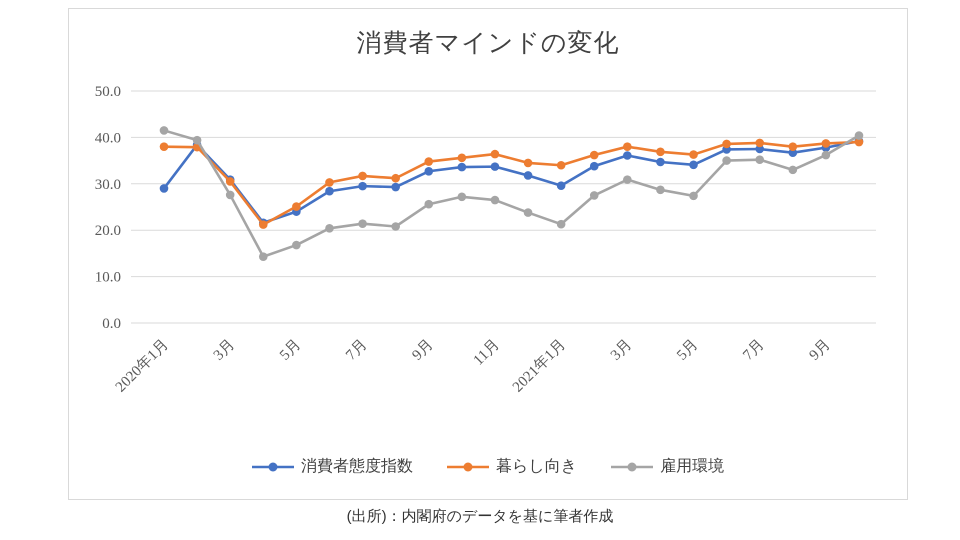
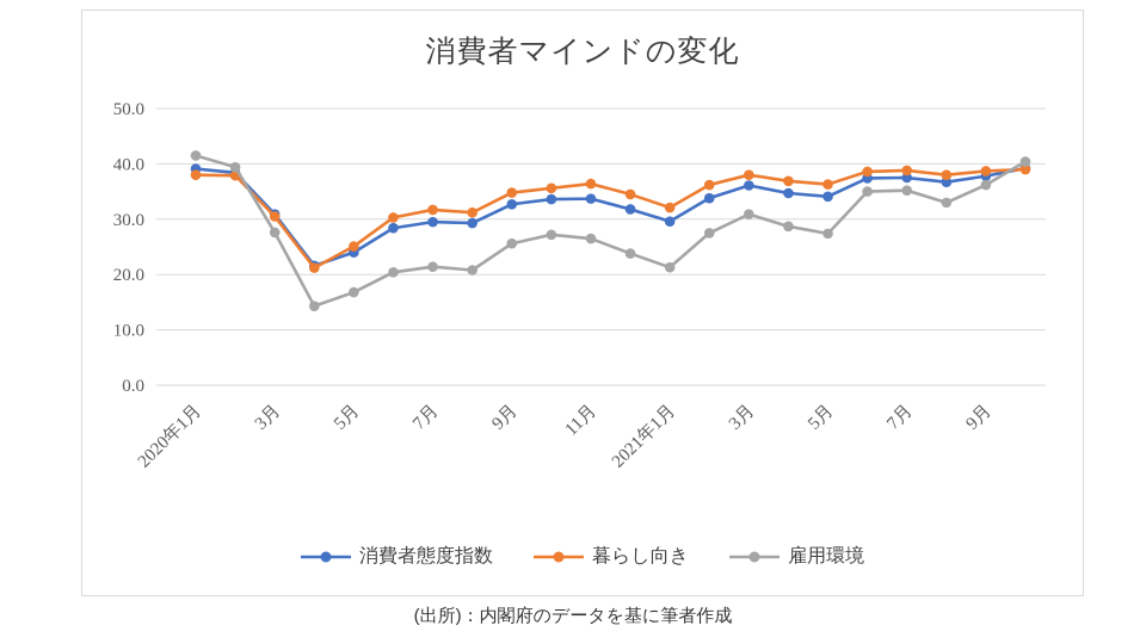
消費者態度指数/2020年1月: 29 -> 39
暮らし向き/2021年1月: 34 -> 32
